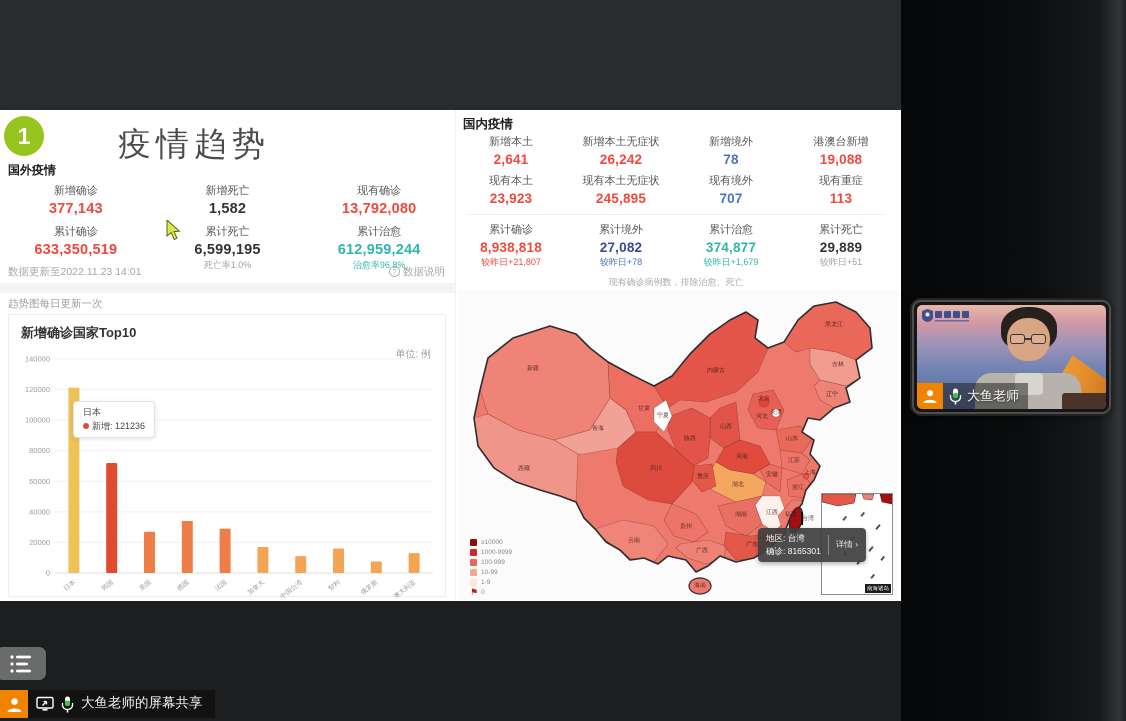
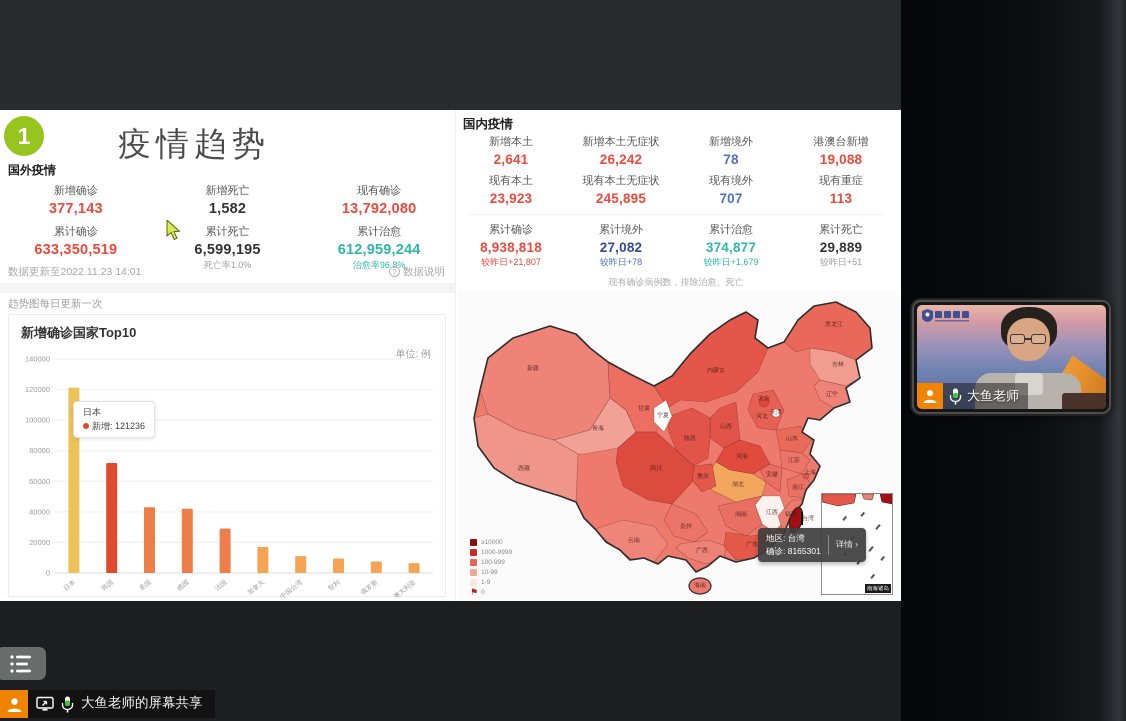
美国: 27000 -> 43000
德国: 34000 -> 42000
智利: 16000 -> 10000
澳大利亚: 13000 -> 6000
